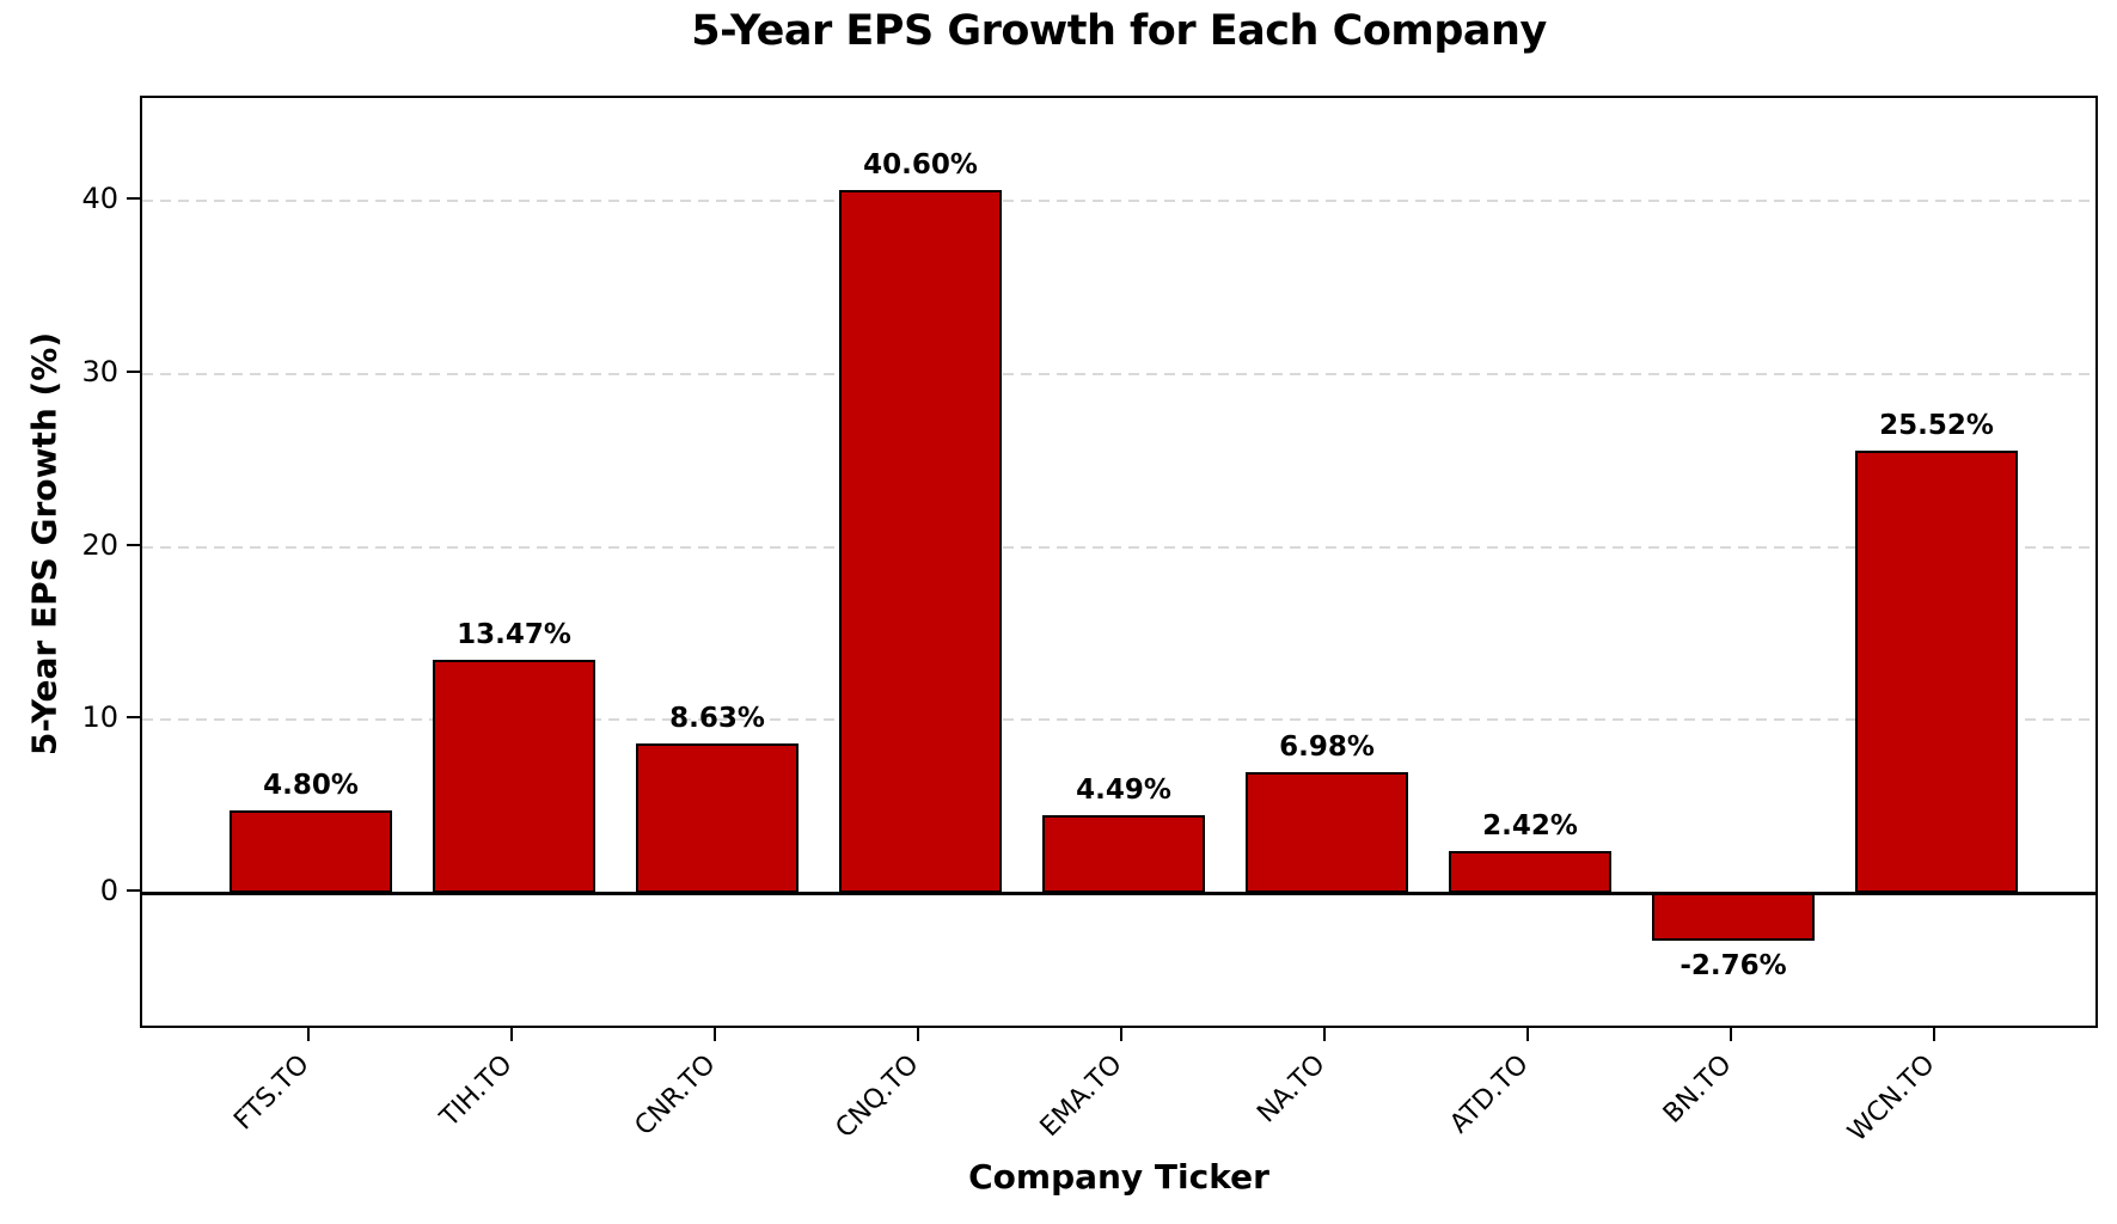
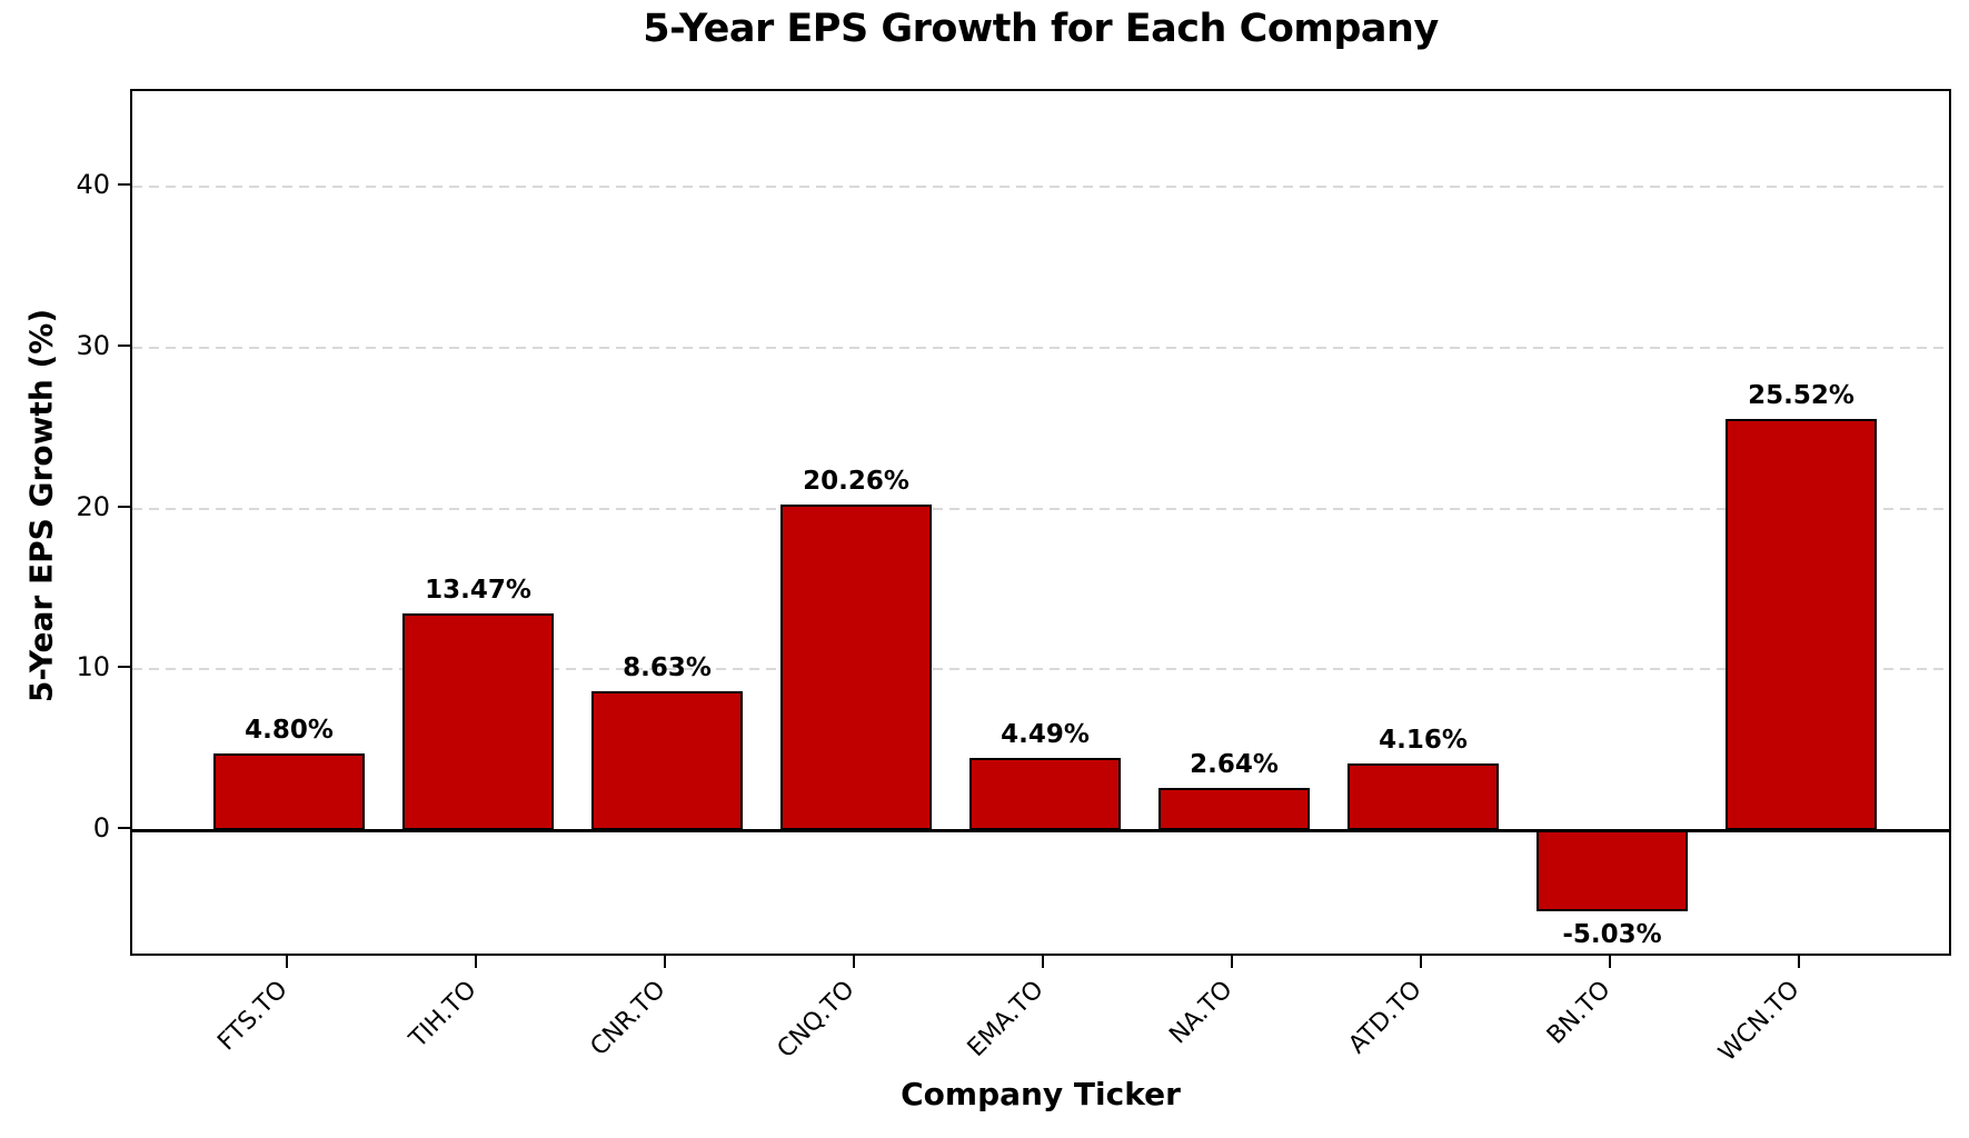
CNQ.TO: 40.60% -> 20.26%
NA.TO: 6.98% -> 2.64%
ATD.TO: 2.42% -> 4.16%
BN.TO: -2.76% -> -5.03%
